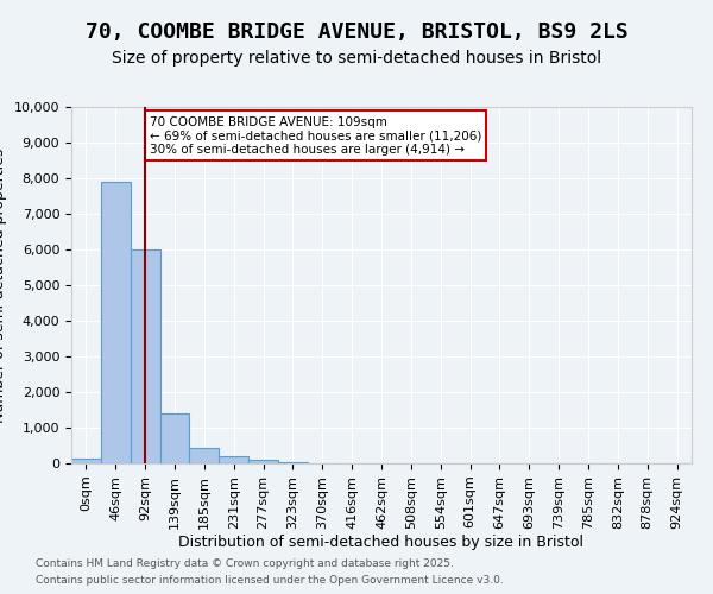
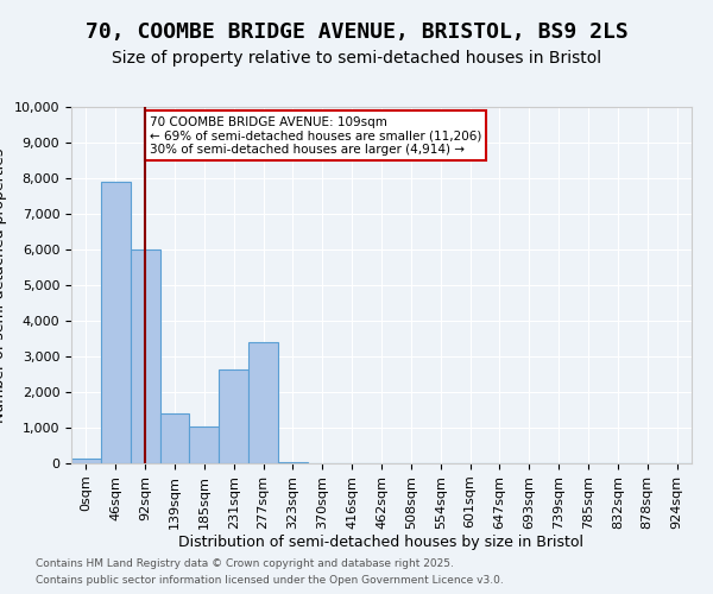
185sqm: 450 -> 1,050
231sqm: 200 -> 2,650
277sqm: 100 -> 3,400
